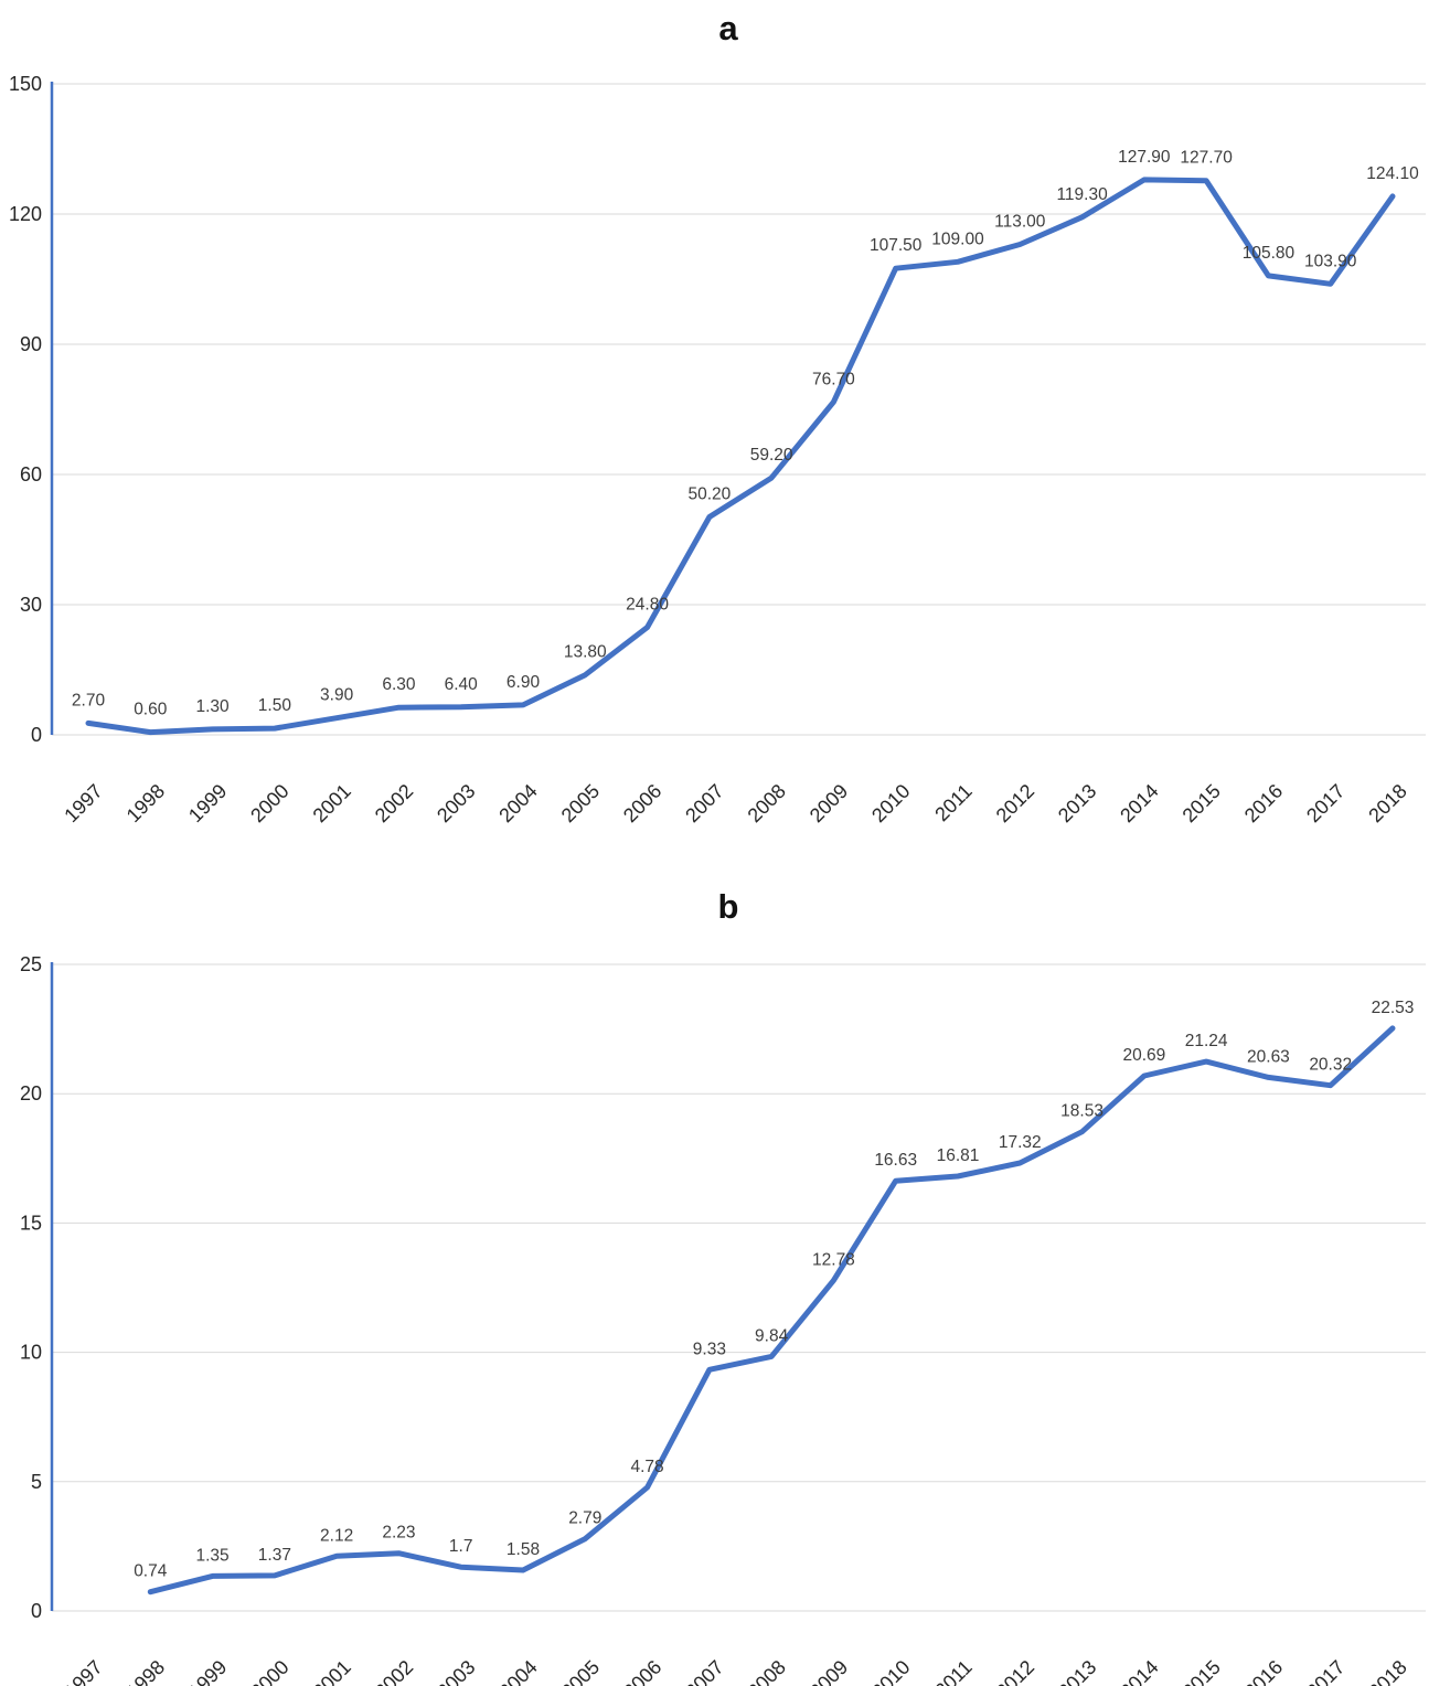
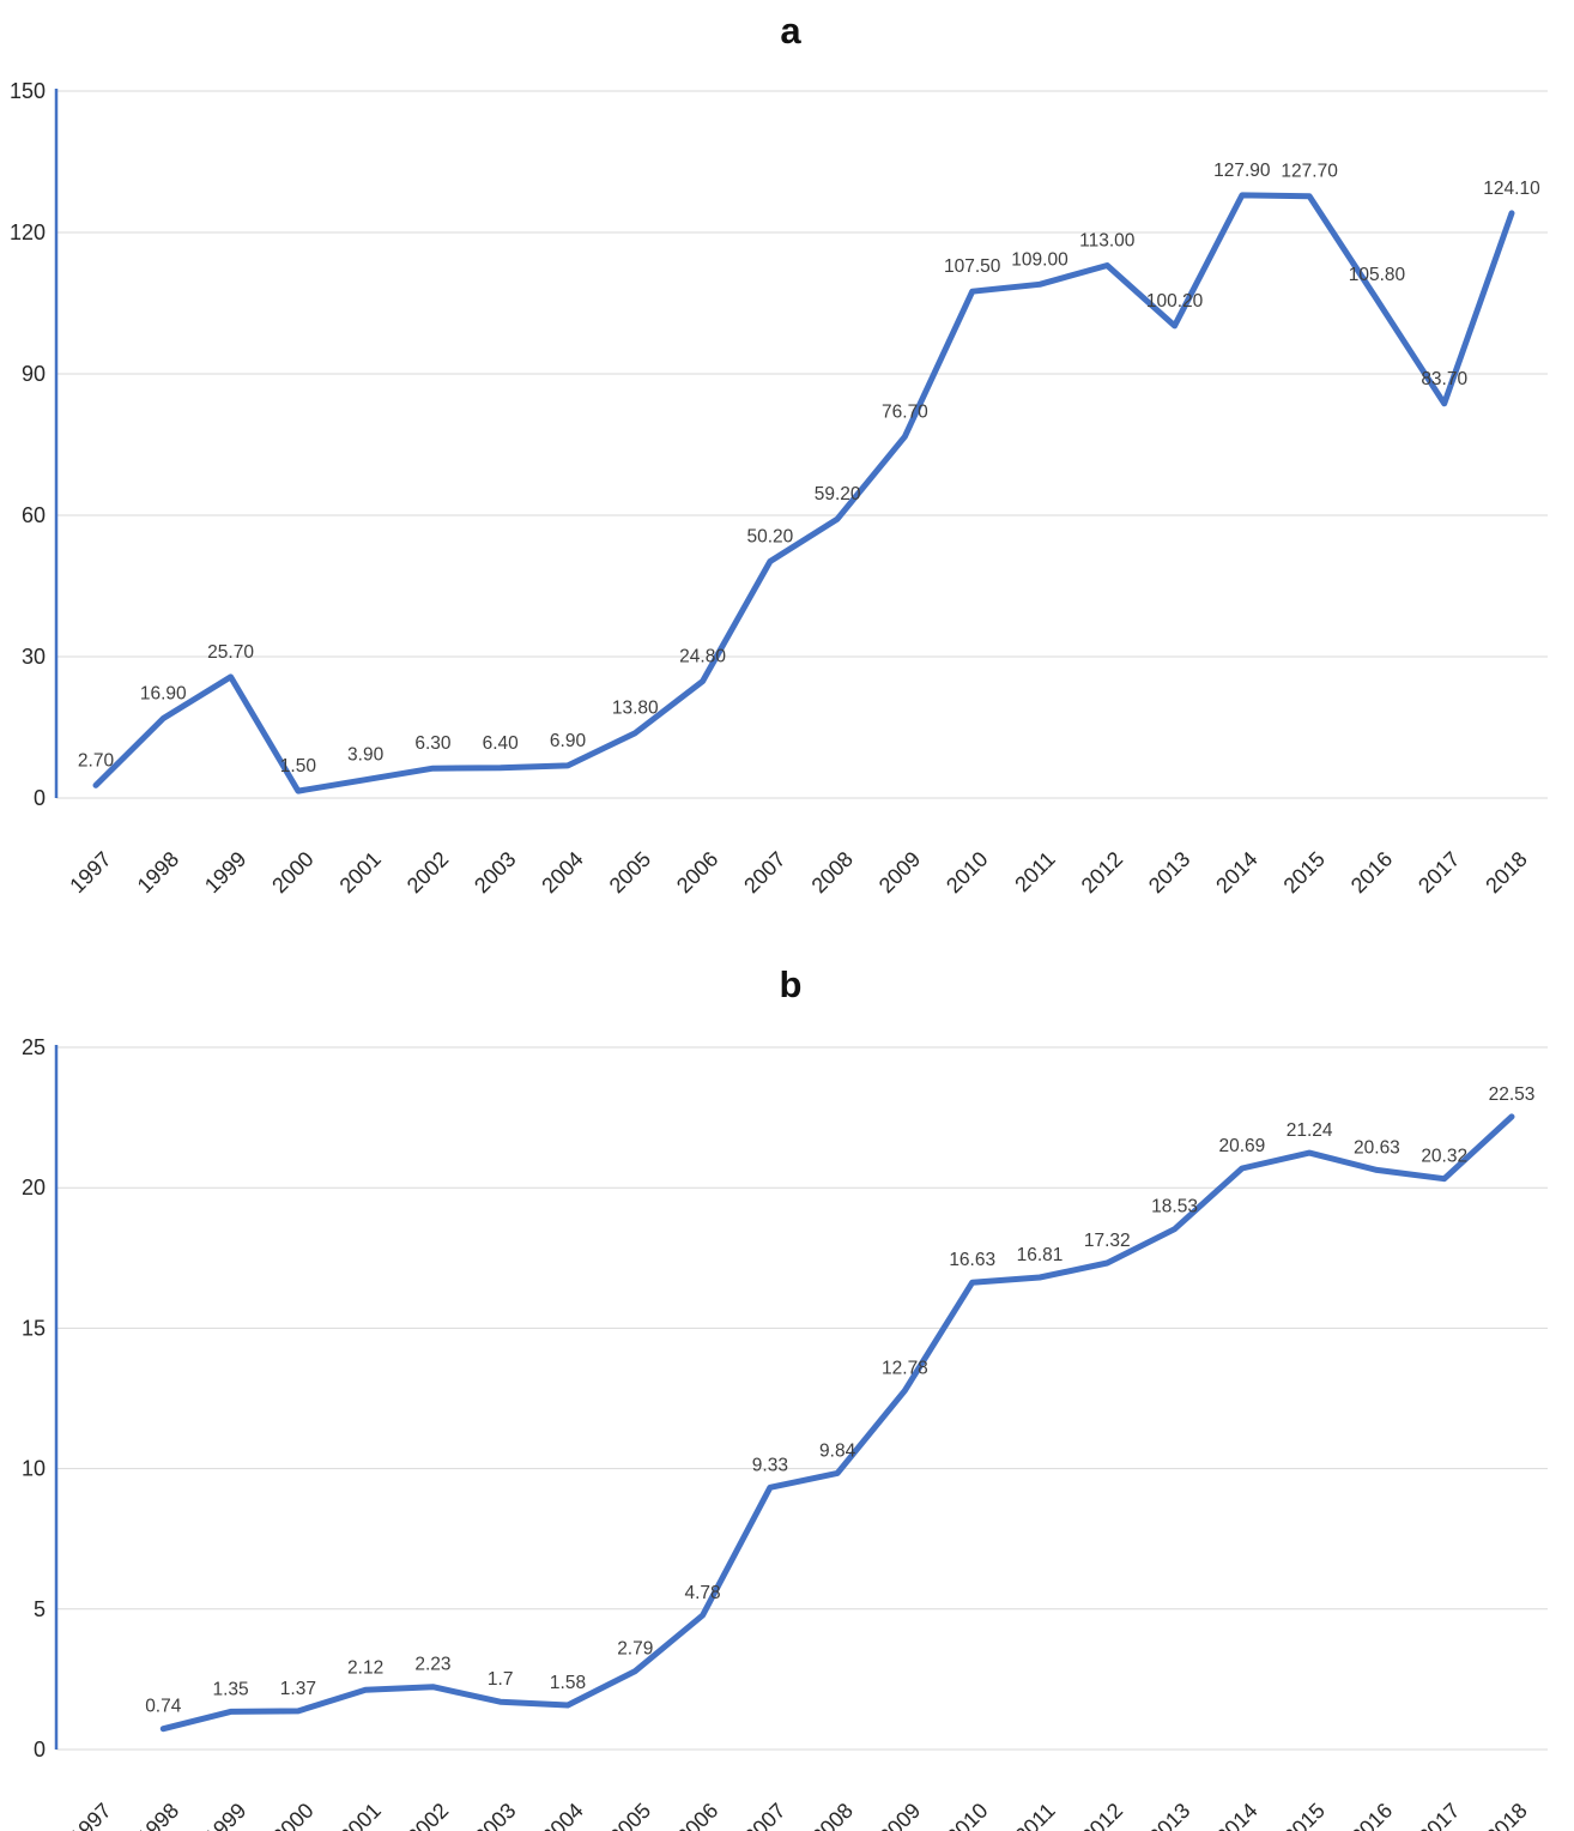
a/1998: 0.60 -> 16.90
a/1999: 1.30 -> 25.70
a/2013: 119.30 -> 100.20
a/2017: 103.90 -> 83.70
